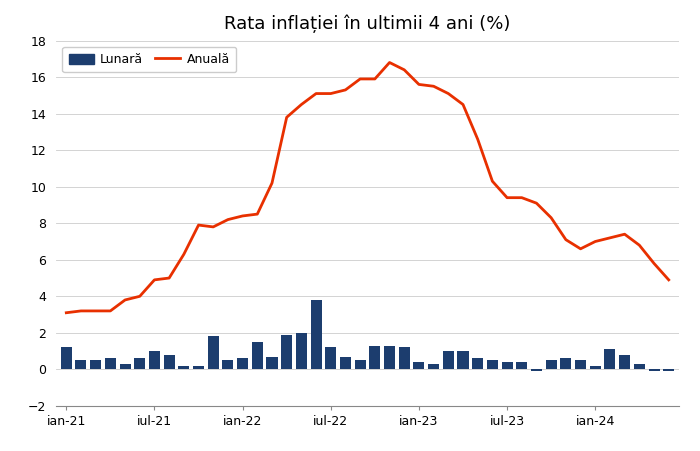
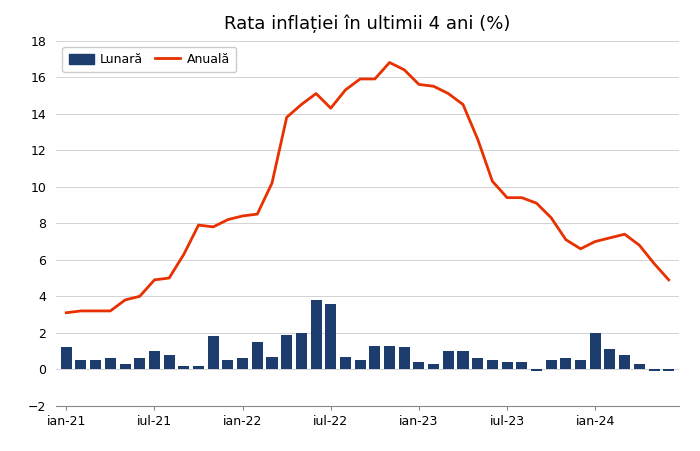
Lunară/iul-22: 1.2 -> 3.6
Anuală/iul-22: 15.1 -> 14.3
Lunară/ian-24: 0.2 -> 2.0
